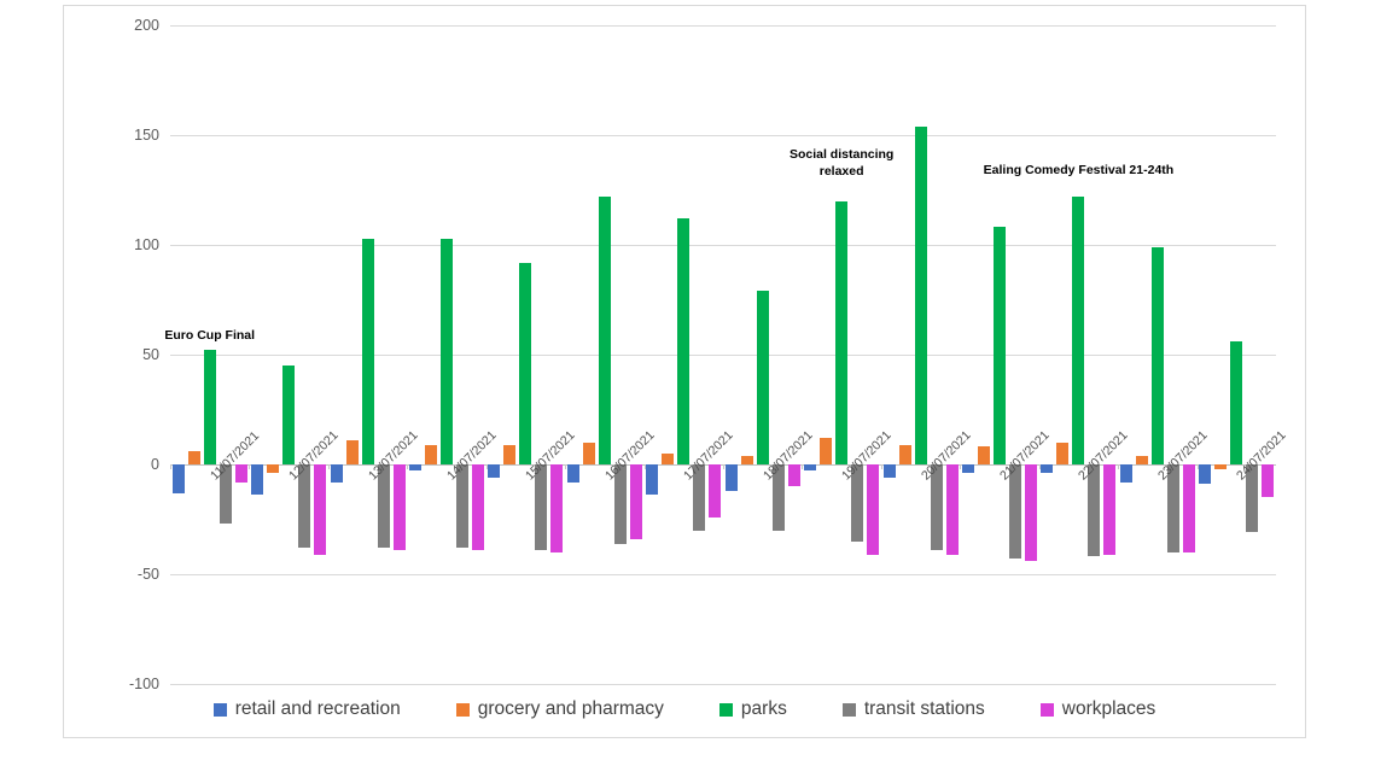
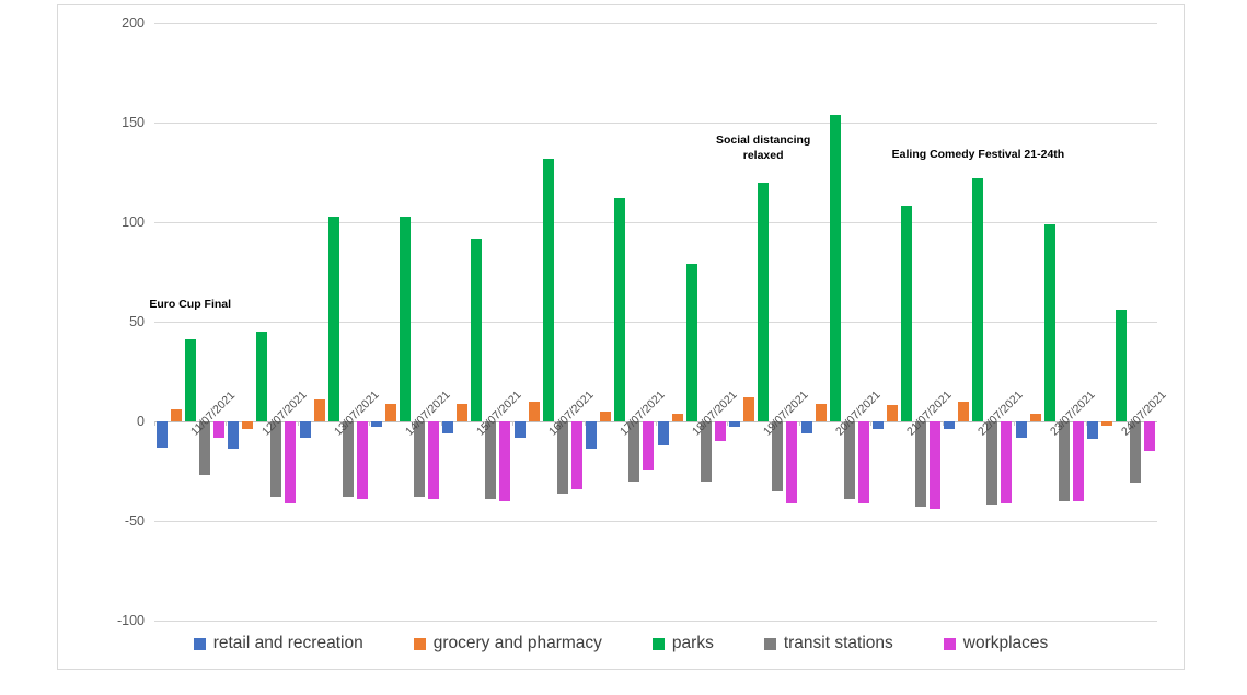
parks/11/07/2021: 52 -> 41
parks/16/07/2021: 122 -> 132
